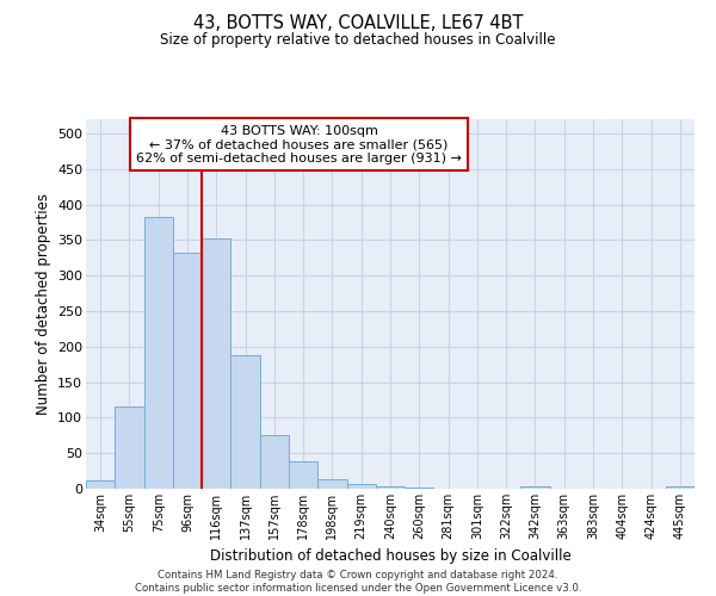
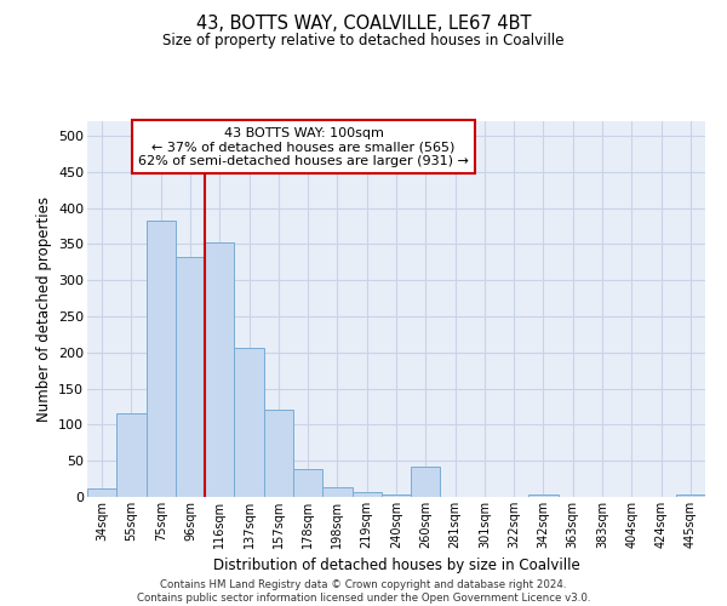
137sqm: 188 -> 206
157sqm: 76 -> 120
260sqm: 1 -> 42
